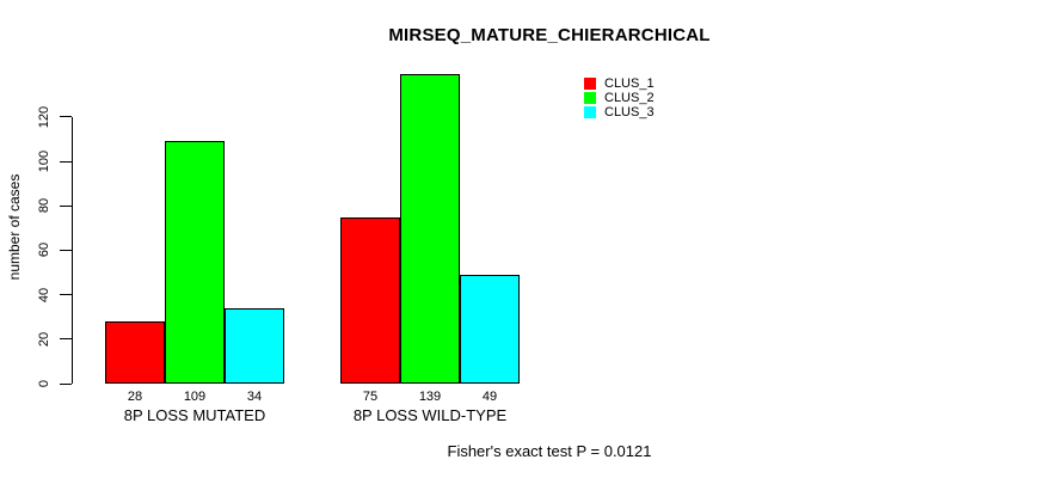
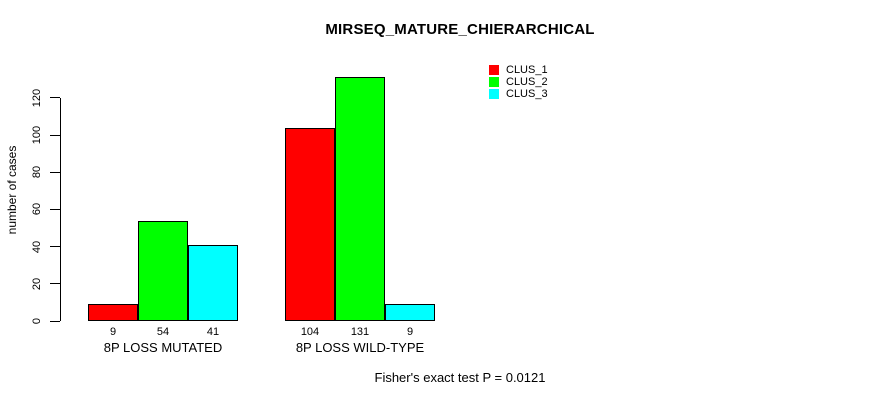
CLUS_1/8P LOSS MUTATED: 28 -> 9
CLUS_2/8P LOSS MUTATED: 109 -> 54
CLUS_3/8P LOSS MUTATED: 34 -> 41
CLUS_1/8P LOSS WILD-TYPE: 75 -> 104
CLUS_2/8P LOSS WILD-TYPE: 139 -> 131
CLUS_3/8P LOSS WILD-TYPE: 49 -> 9
